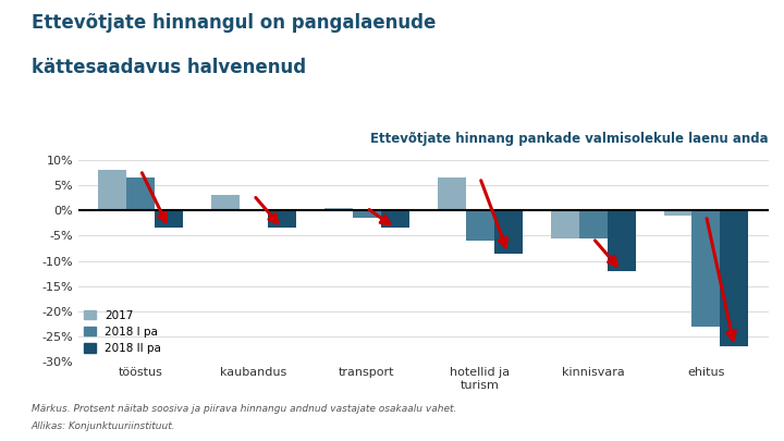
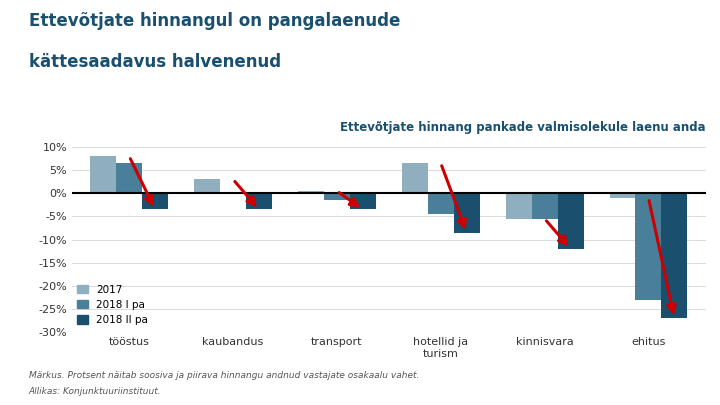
2018 I pa/hotellid ja turism: -6.0% -> -4.5%
